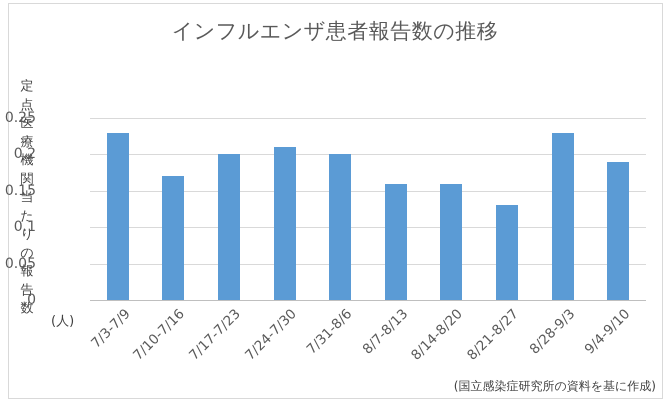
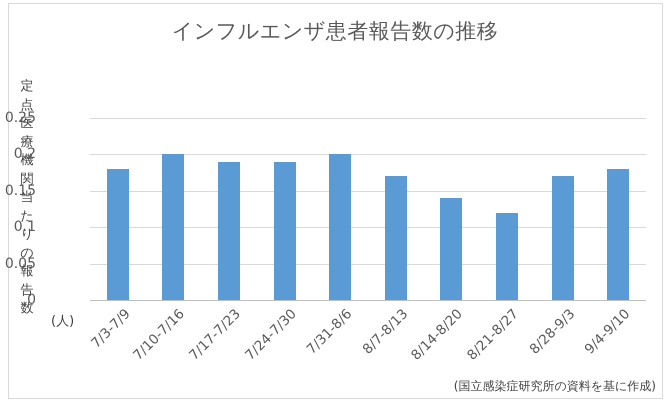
7/3-7/9: 0.23 -> 0.18
7/10-7/16: 0.17 -> 0.20
7/17-7/23: 0.20 -> 0.19
7/24-7/30: 0.21 -> 0.19
8/7-8/13: 0.16 -> 0.17
8/14-8/20: 0.16 -> 0.14
8/21-8/27: 0.13 -> 0.12
8/28-9/3: 0.23 -> 0.17
9/4-9/10: 0.19 -> 0.18
